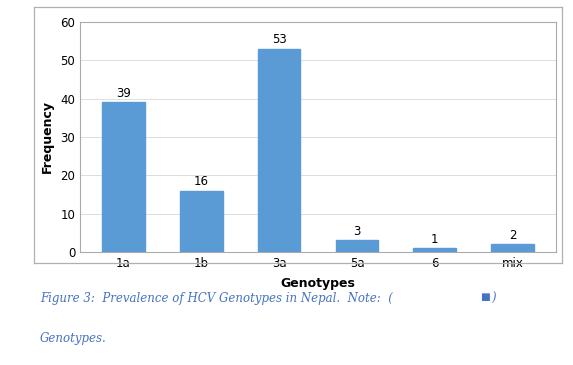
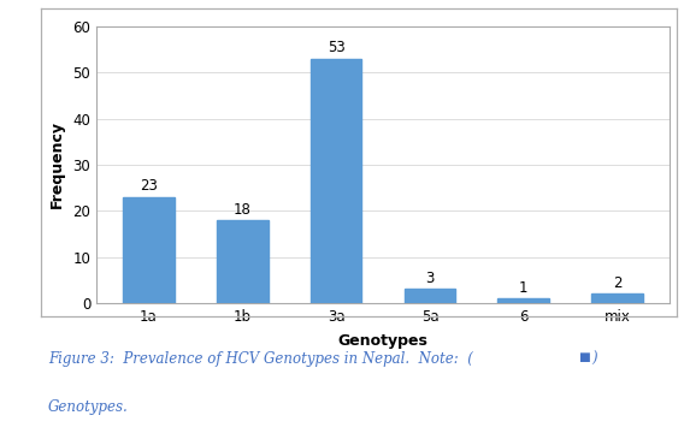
1a: 39 -> 23
1b: 16 -> 18
